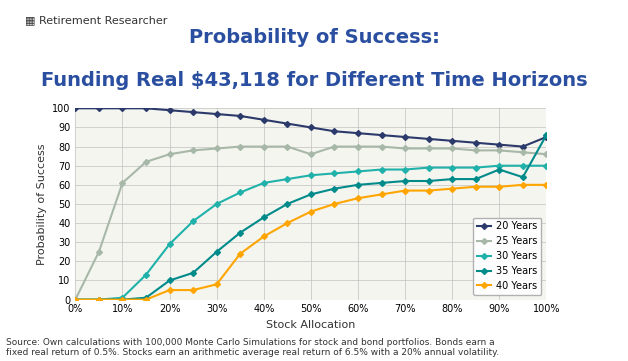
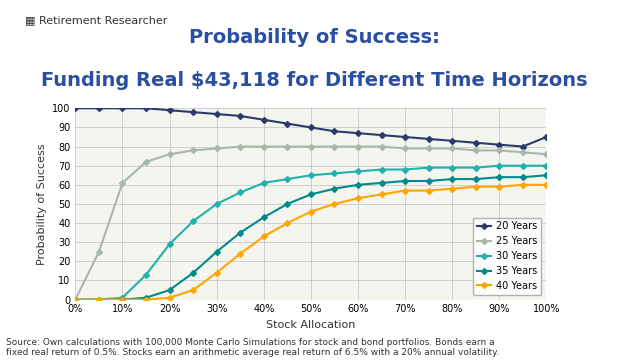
35 Years/20%: 10 -> 5
40 Years/20%: 5 -> 1
40 Years/30%: 8 -> 14
25 Years/50%: 76 -> 80
35 Years/90%: 68 -> 64
35 Years/100%: 86 -> 65
